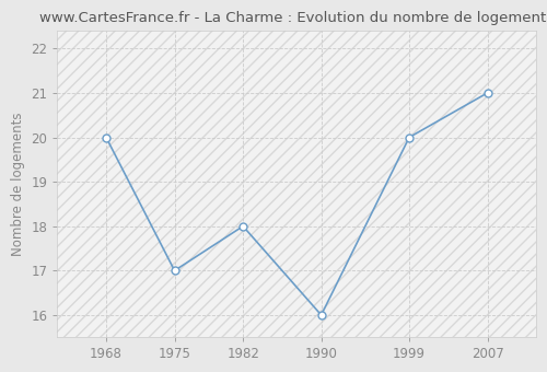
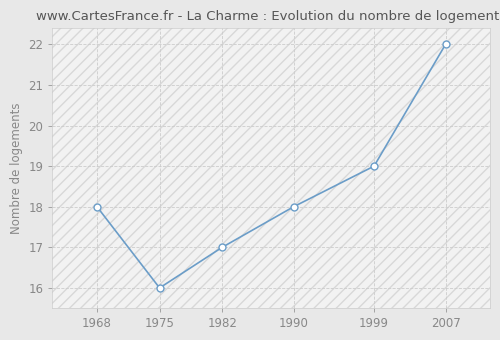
1968: 20 -> 18
1975: 17 -> 16
1982: 18 -> 17
1990: 16 -> 18
1999: 20 -> 19
2007: 21 -> 22
